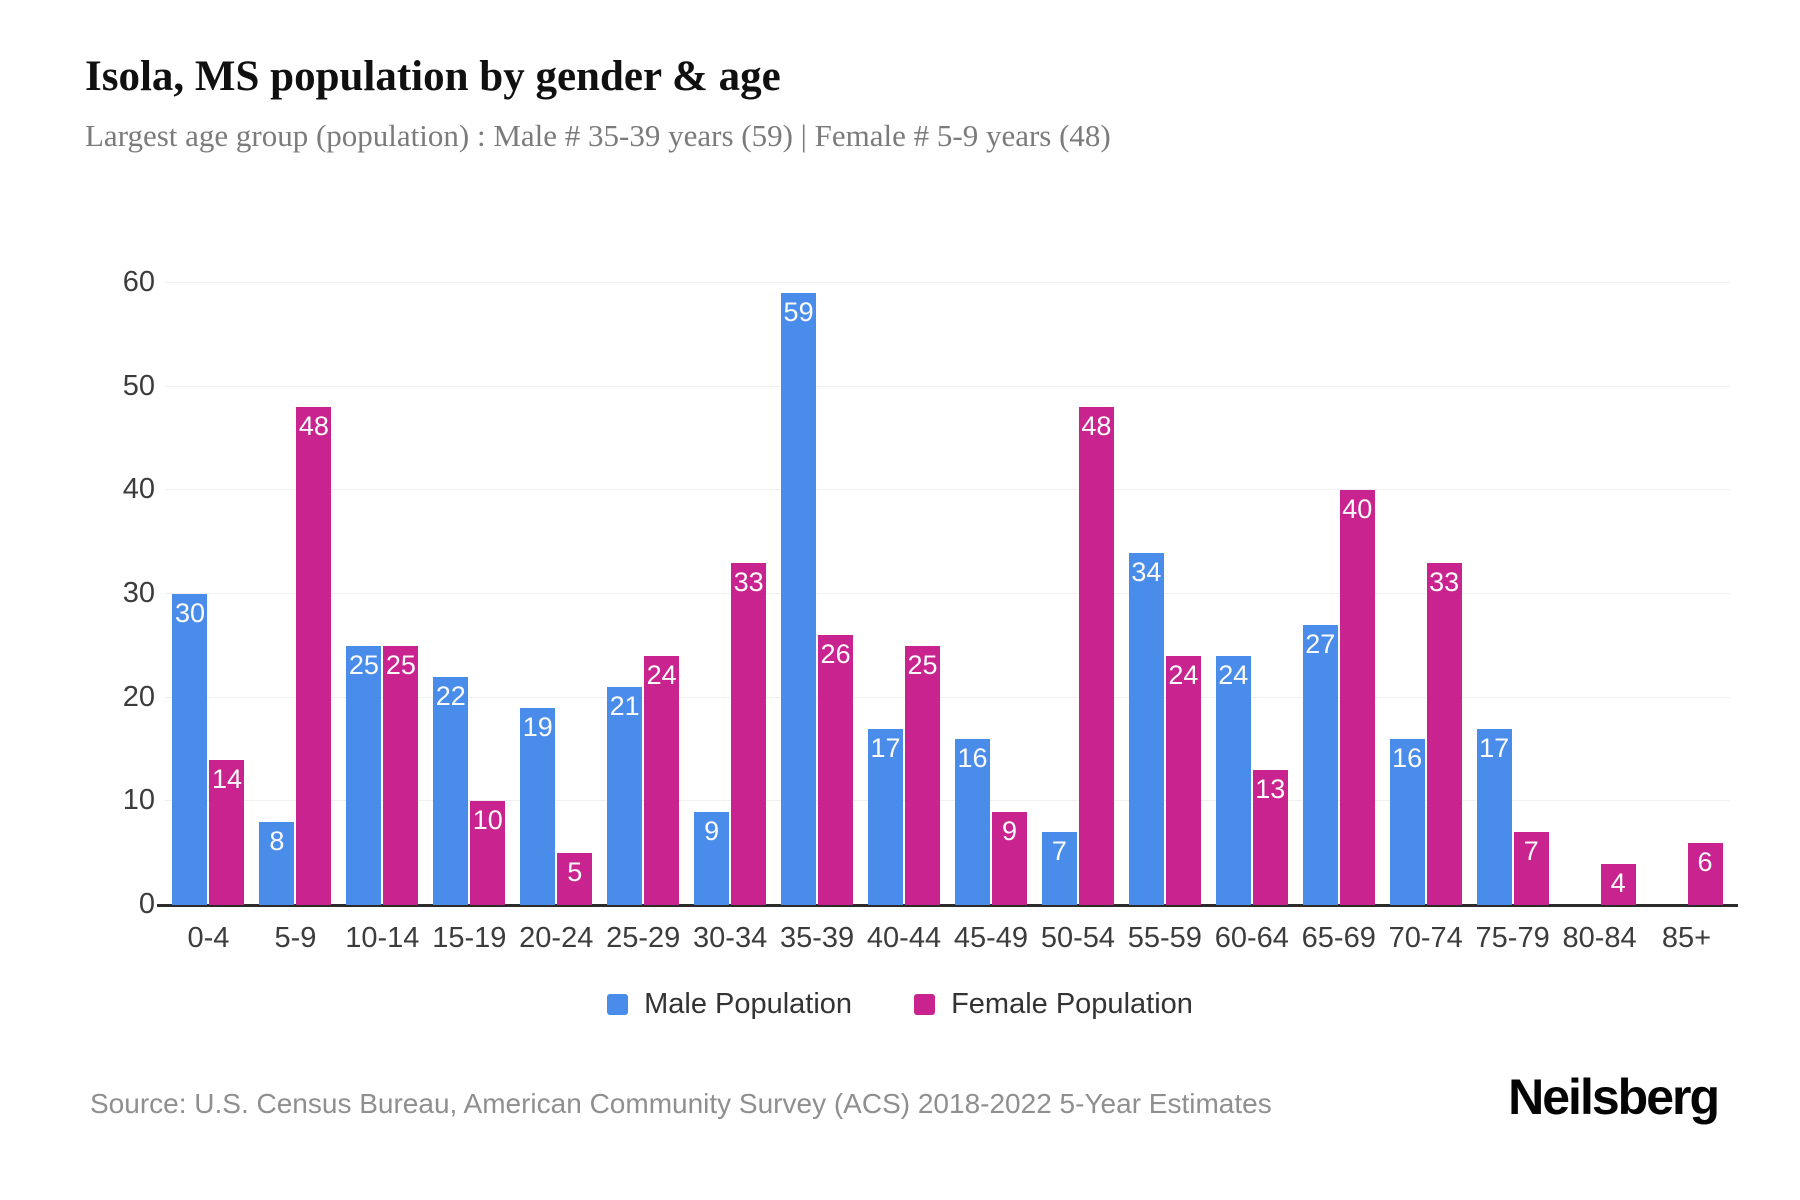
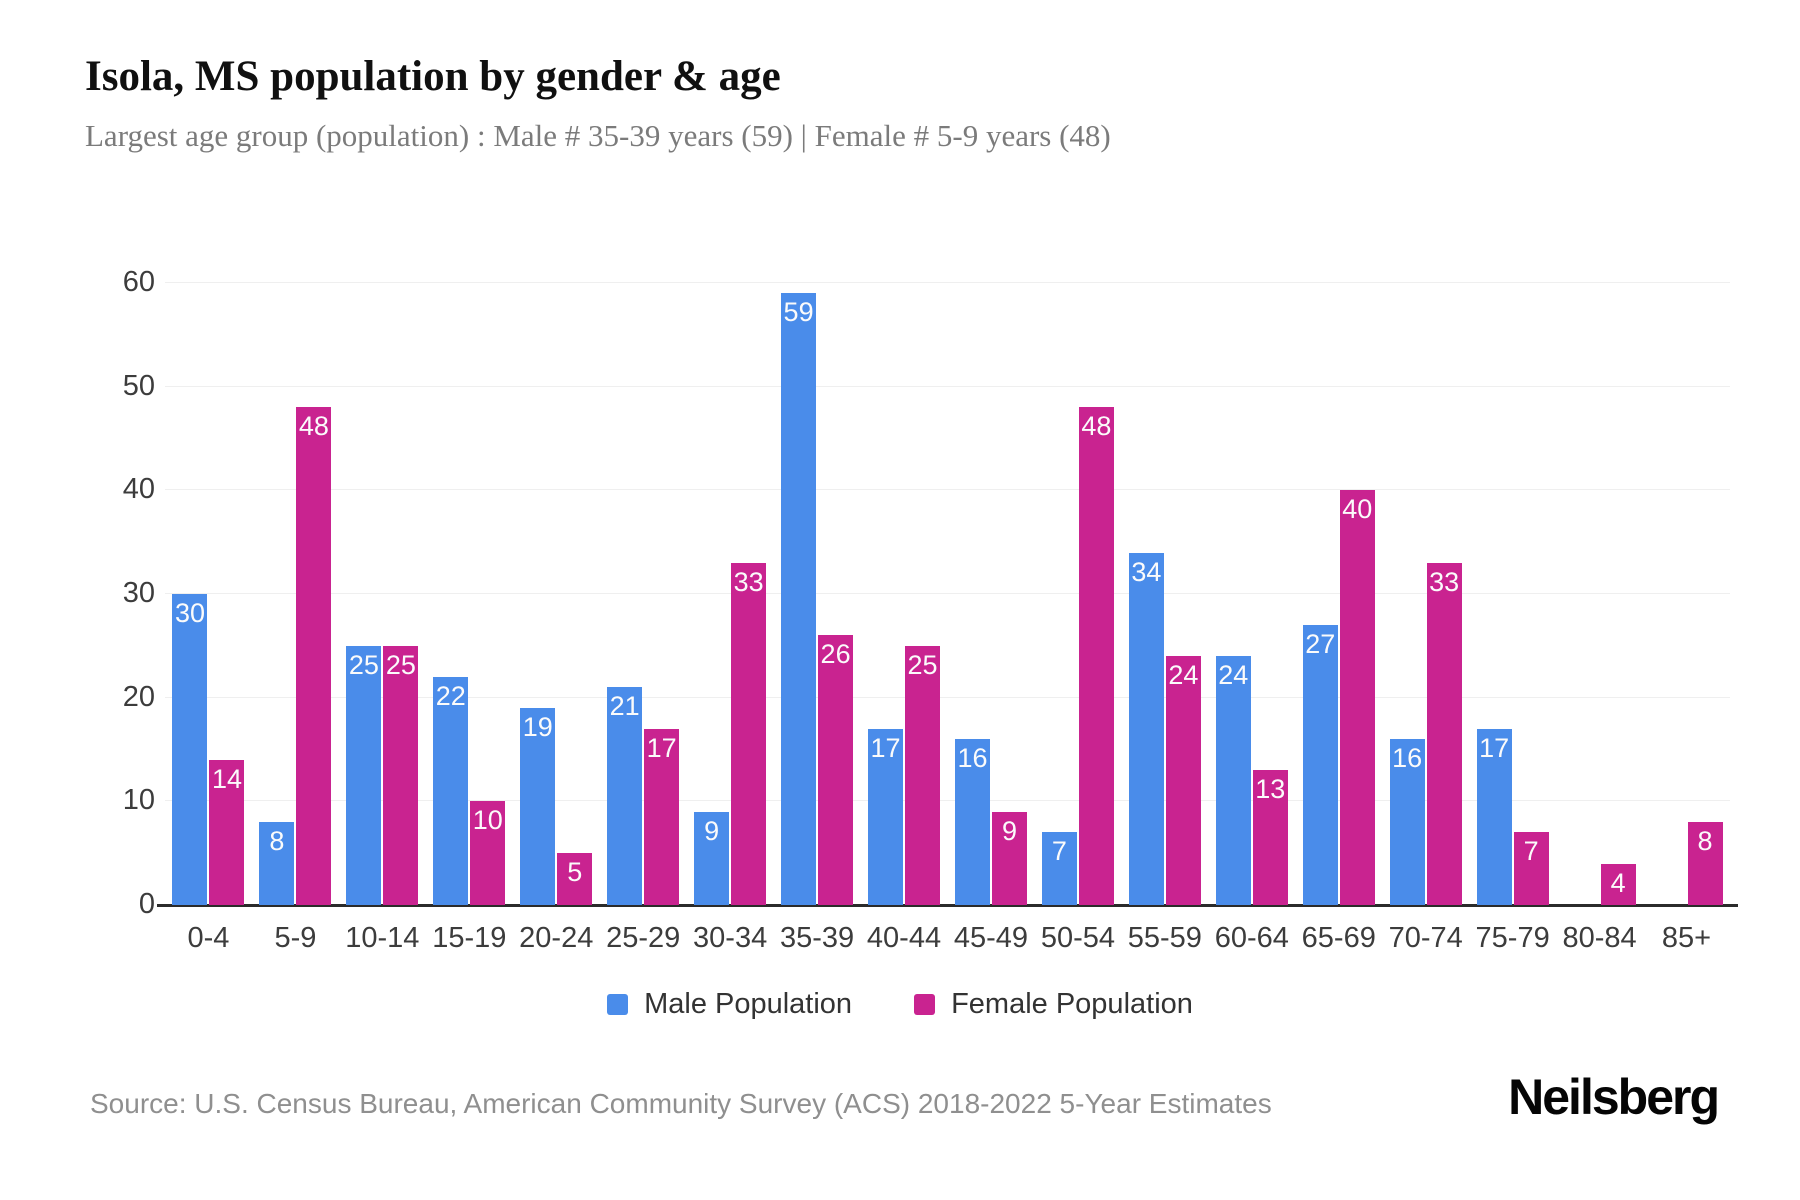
Female Population/25-29: 24 -> 17
Female Population/85+: 6 -> 8
